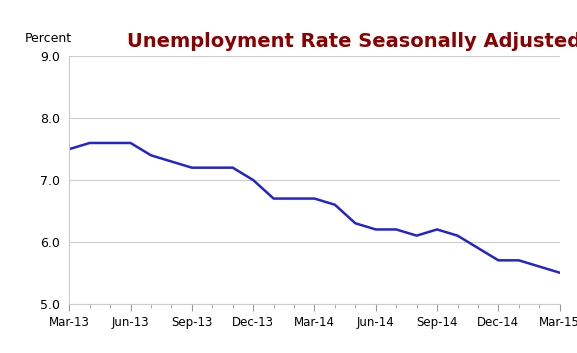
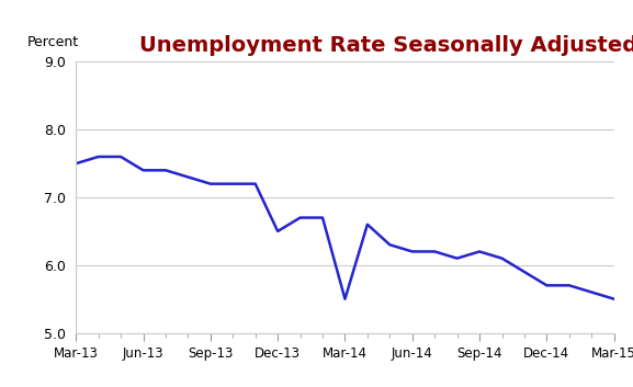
Jun-13: 7.6 -> 7.4
Dec-13: 7.0 -> 6.5
Mar-14: 6.7 -> 5.5
